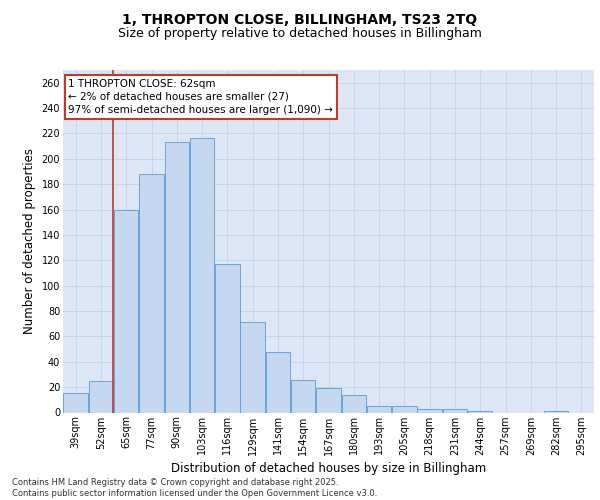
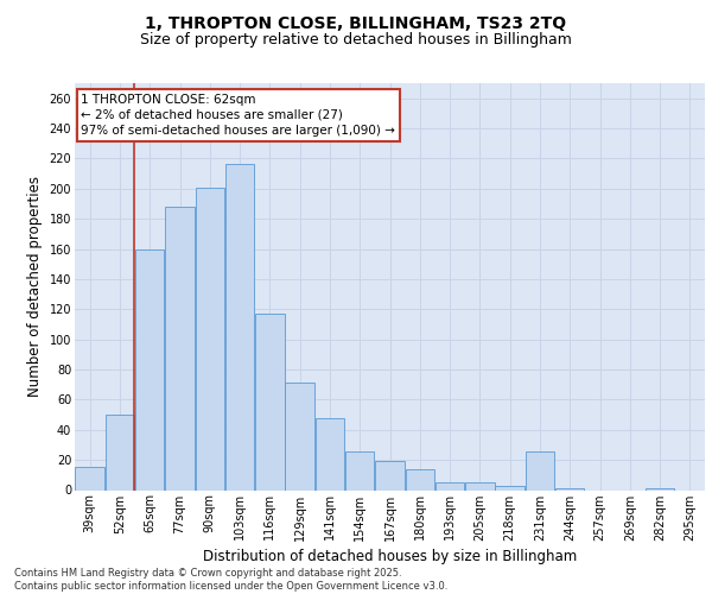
52sqm: 25 -> 50
90sqm: 213 -> 201
231sqm: 3 -> 26
